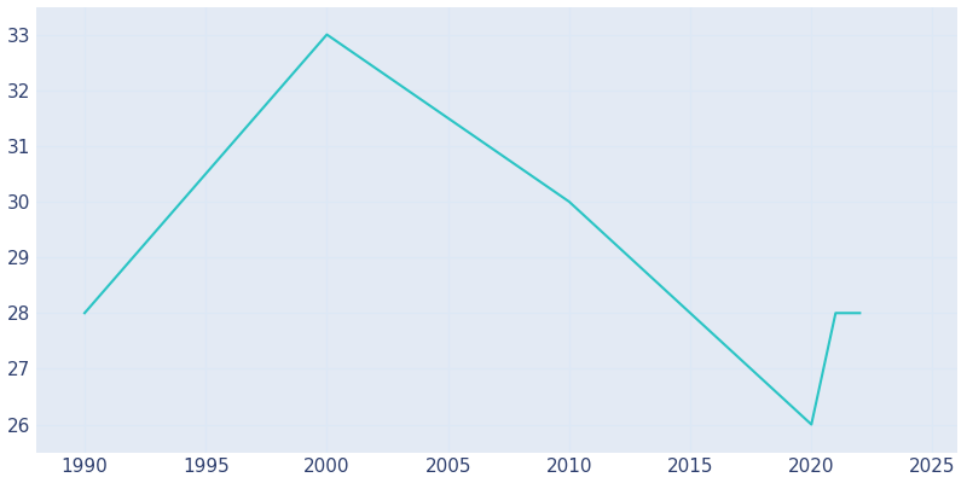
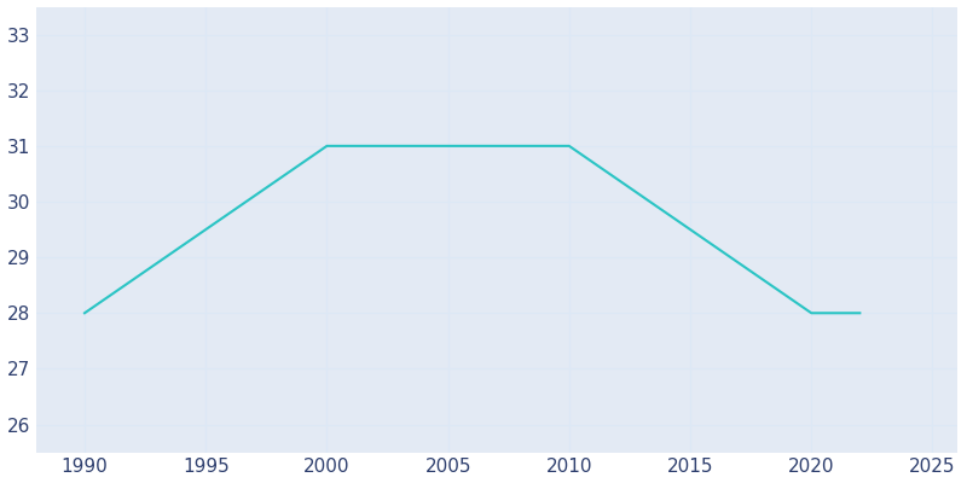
2000: 33 -> 31
2010: 30 -> 31
2020: 26 -> 28
